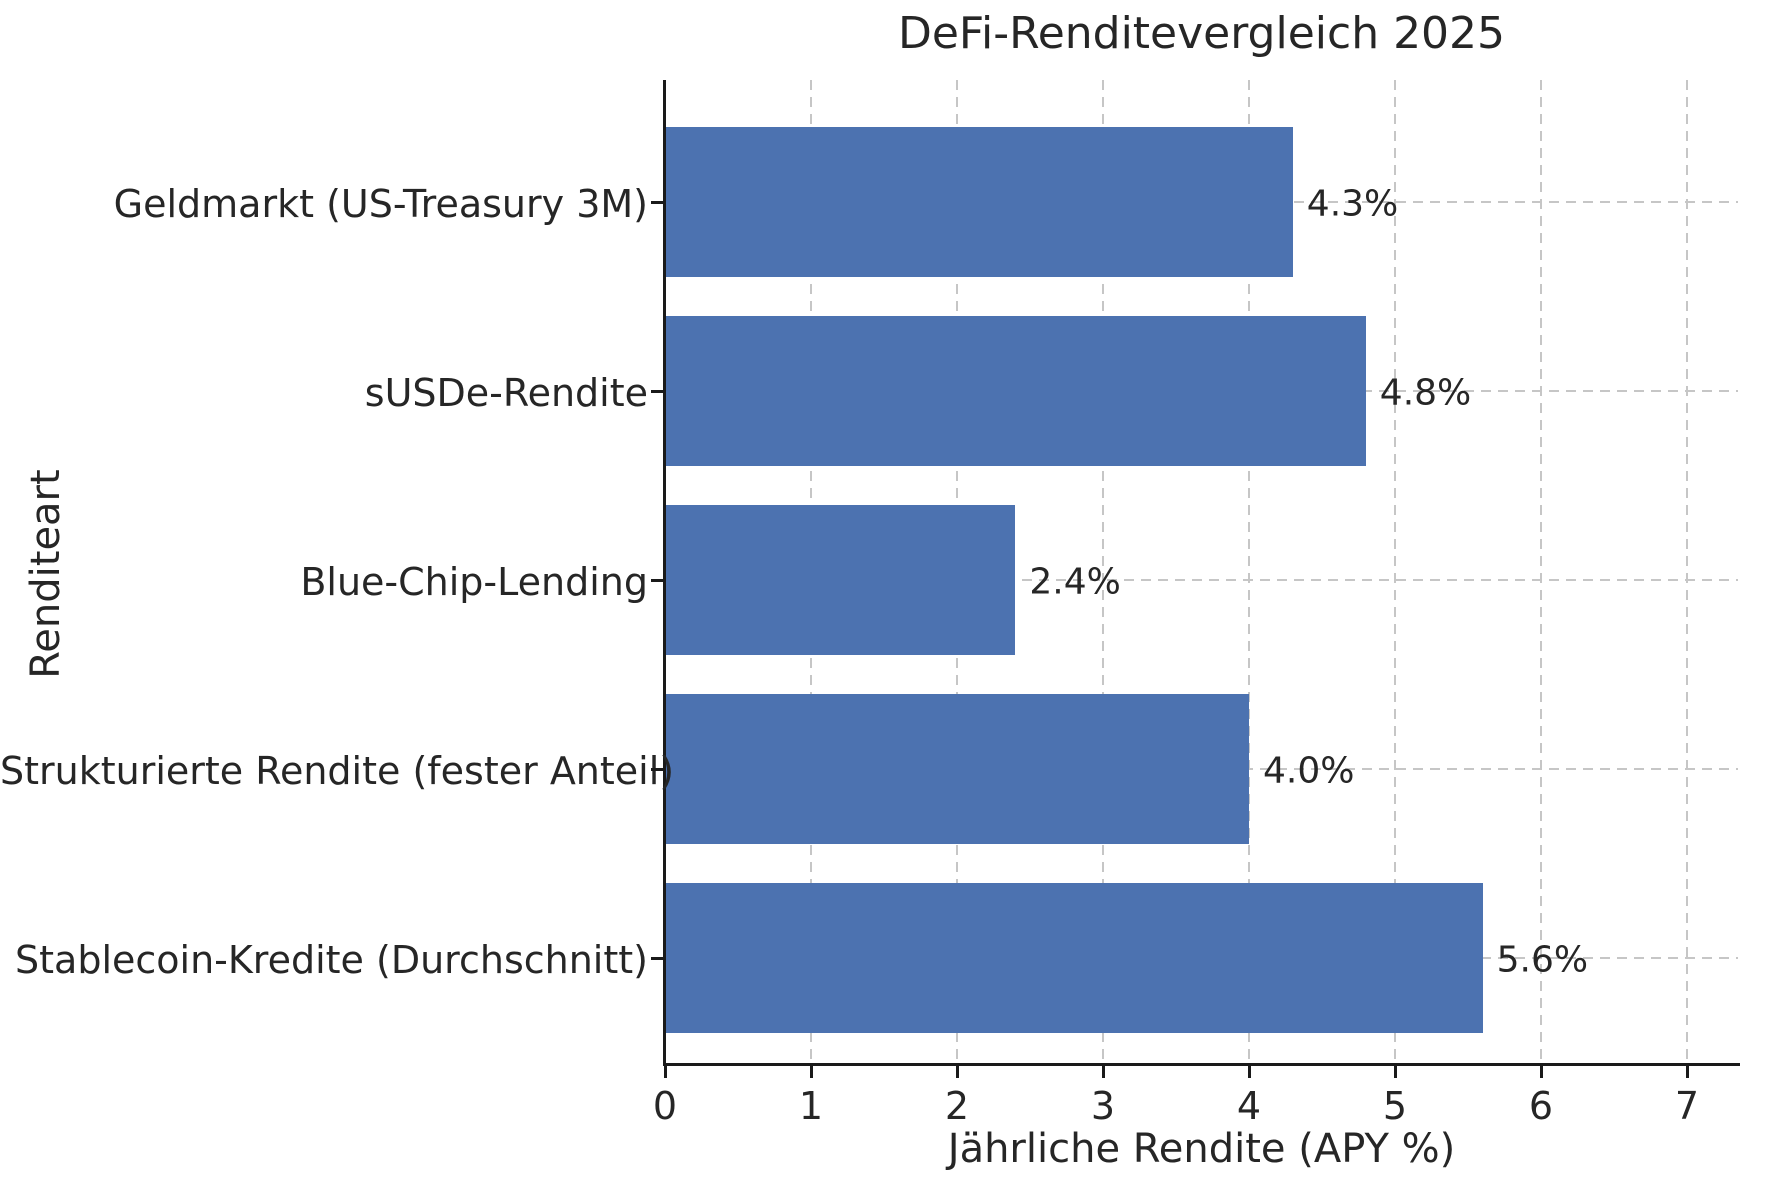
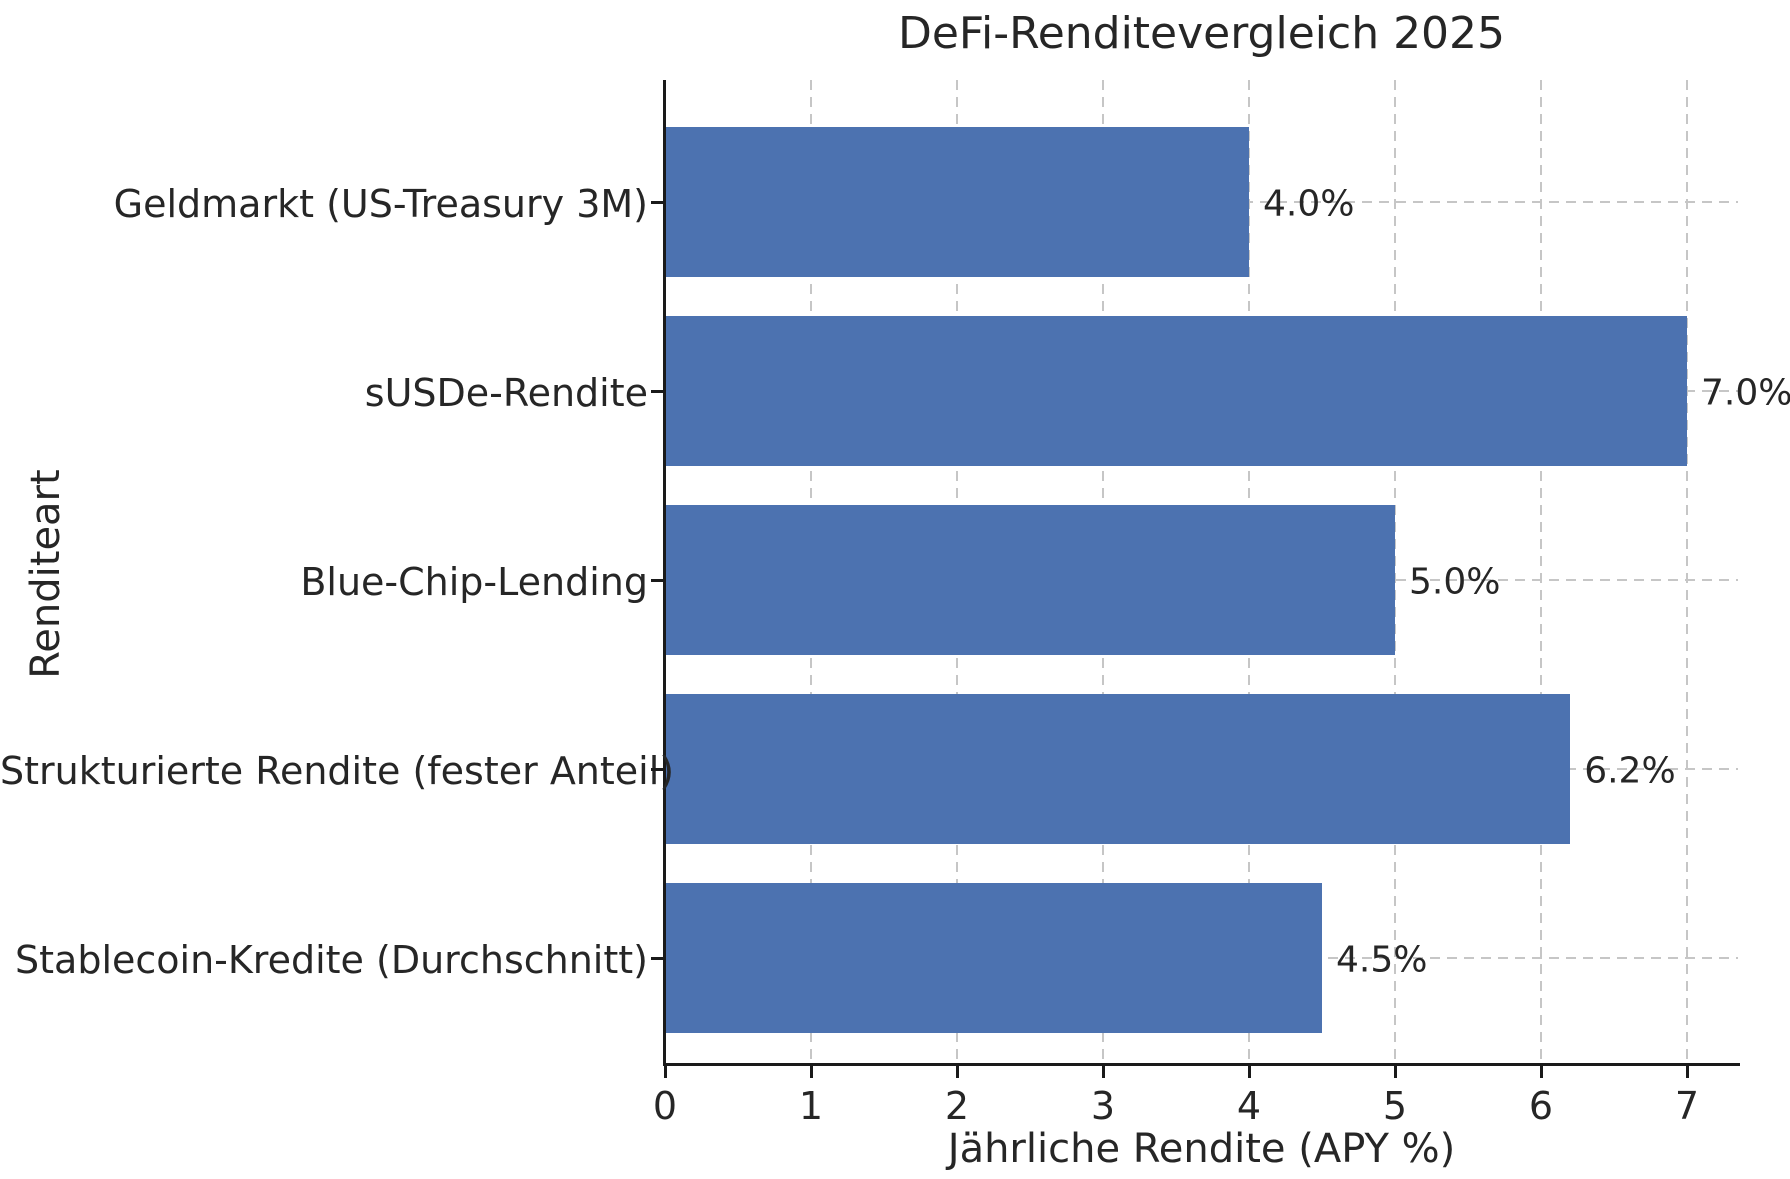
Geldmarkt (US-Treasury 3M): 4.3% -> 4.0%
sUSDe-Rendite: 4.8% -> 7.0%
Blue-Chip-Lending: 2.4% -> 5.0%
Strukturierte Rendite (fester Anteil): 4.0% -> 6.2%
Stablecoin-Kredite (Durchschnitt): 5.6% -> 4.5%
